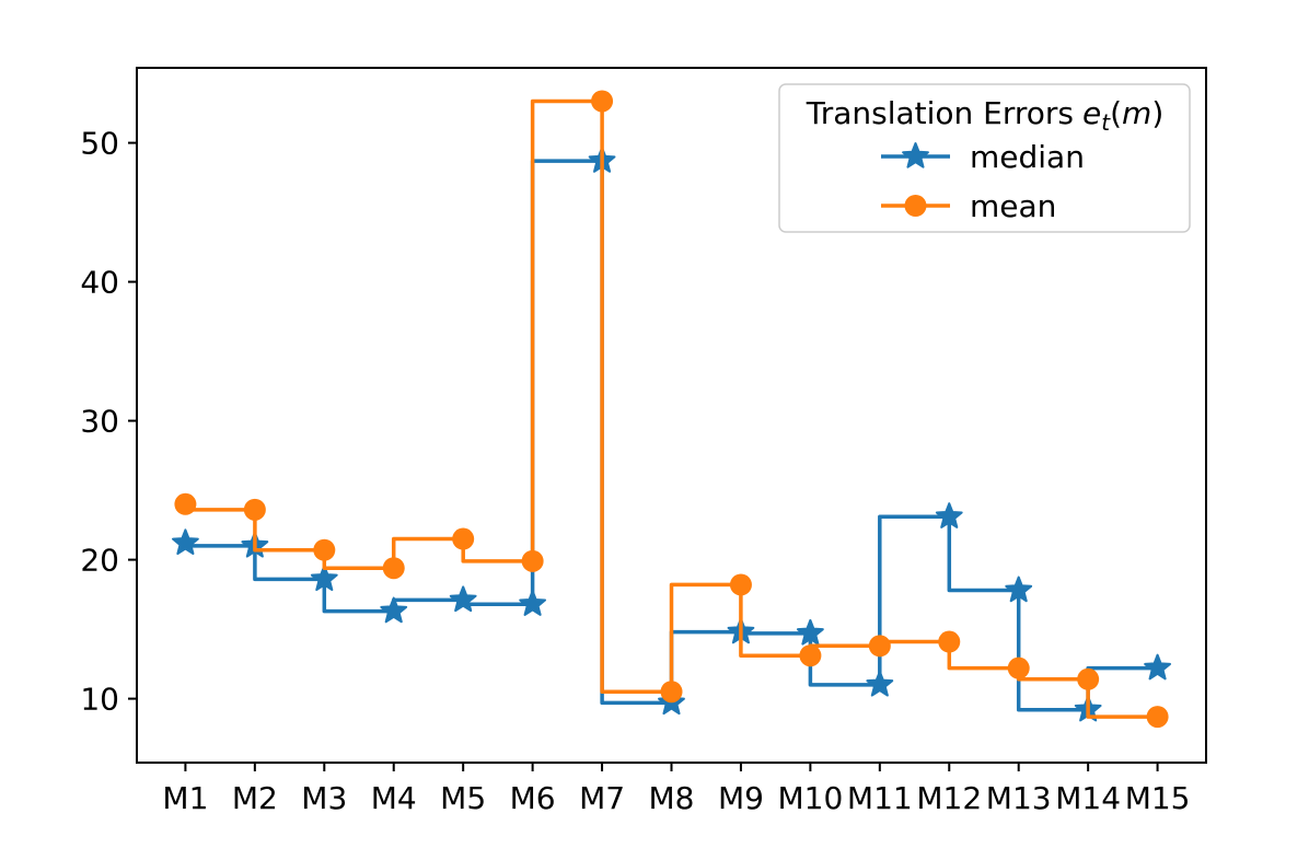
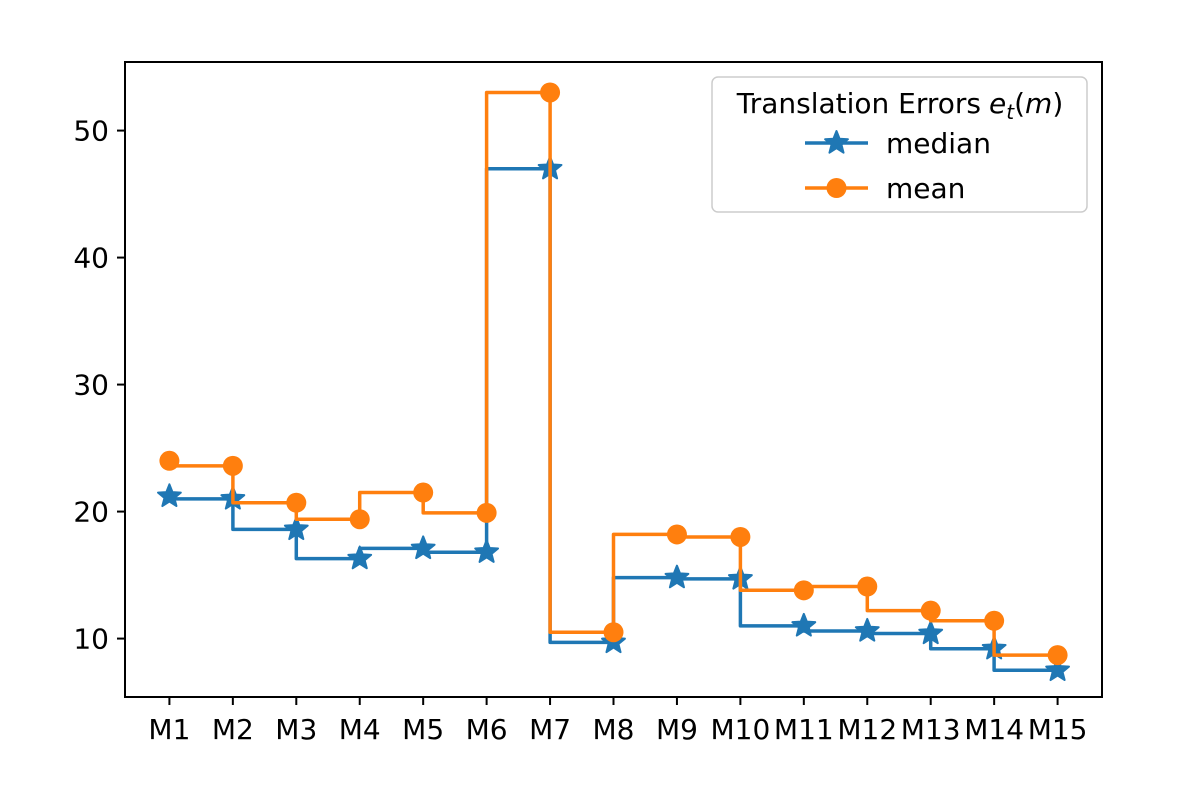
median/M7: 48.7 -> 47.0
mean/M10: 13.1 -> 18.0
median/M12: 23.1 -> 10.6
median/M13: 17.8 -> 10.4
median/M15: 12.2 -> 7.5
